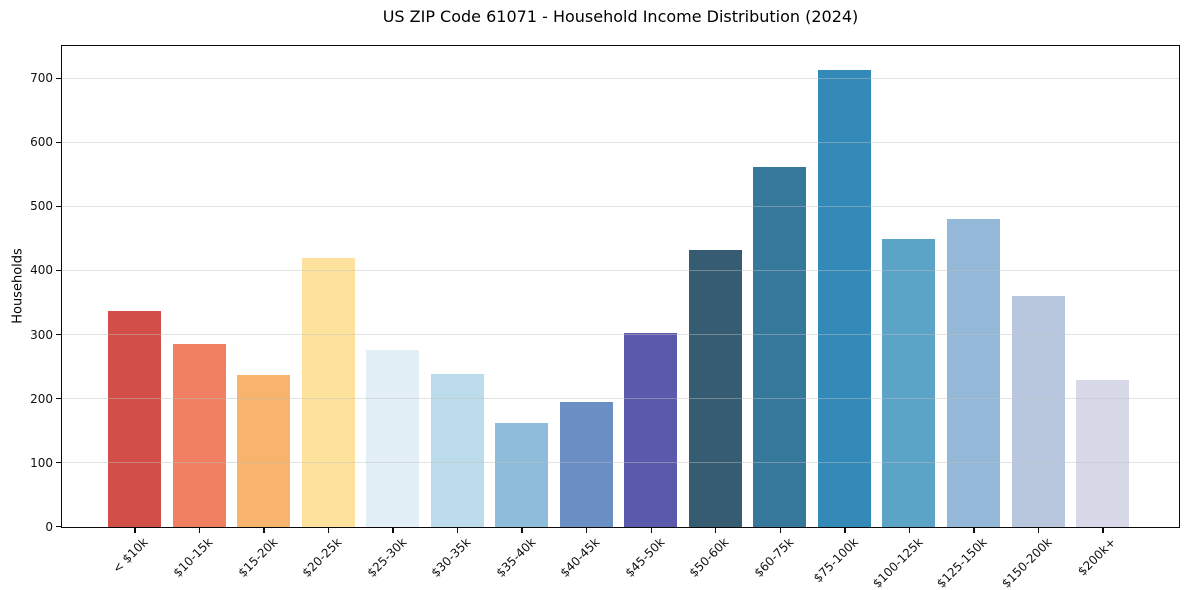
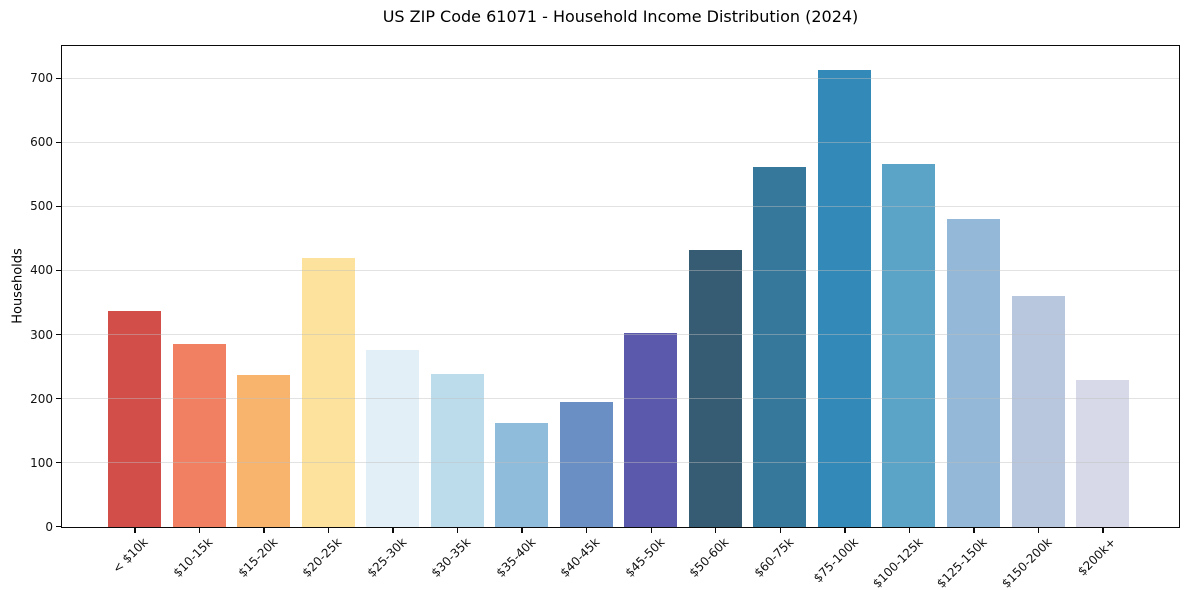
$100-125k: 450 -> 570
